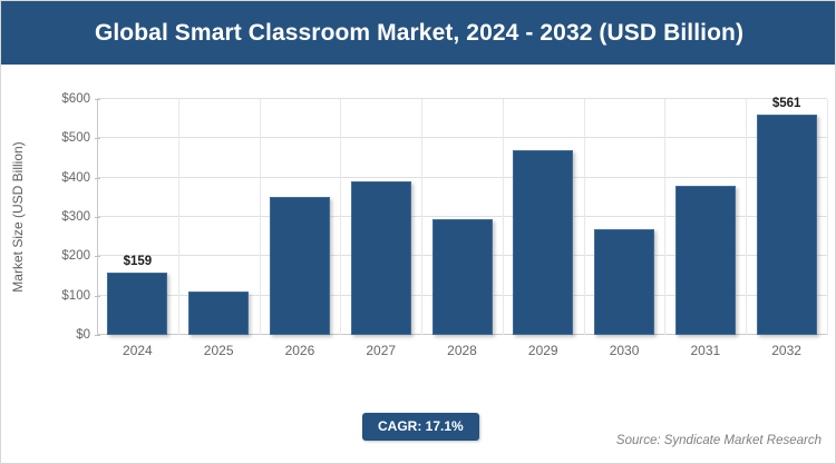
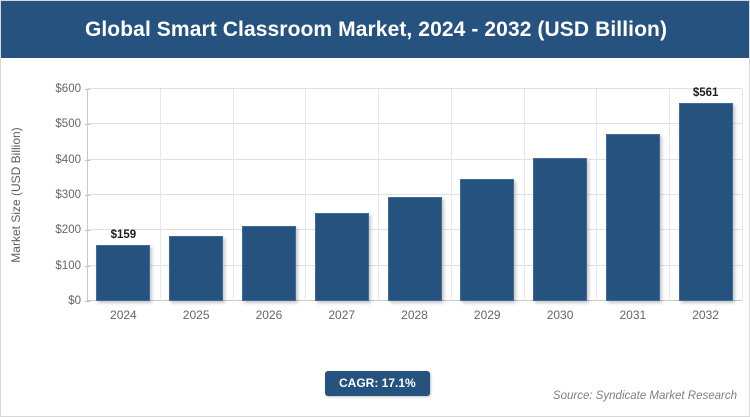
2025: $110 -> $180
2026: $350 -> $210
2027: $390 -> $250
2029: $470 -> $350
2030: $270 -> $400
2031: $380 -> $470
